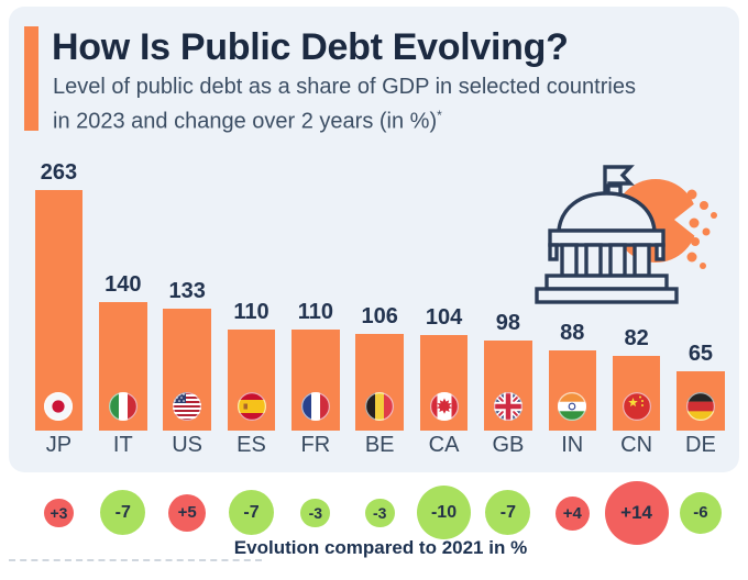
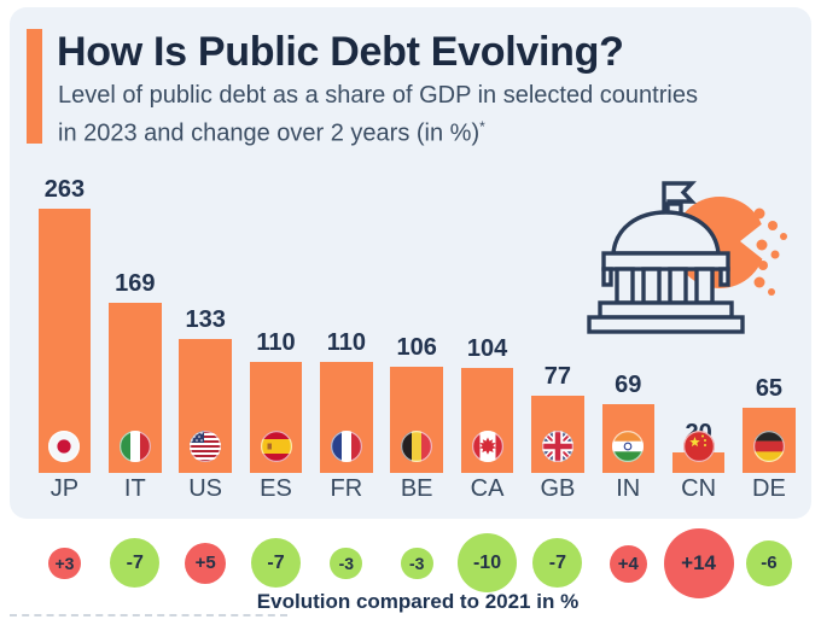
IT: 140 -> 169
GB: 98 -> 77
IN: 88 -> 69
CN: 82 -> 20
